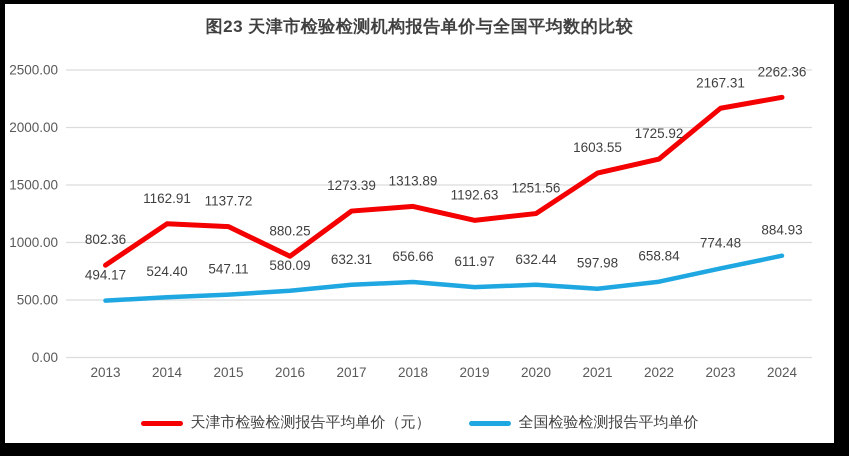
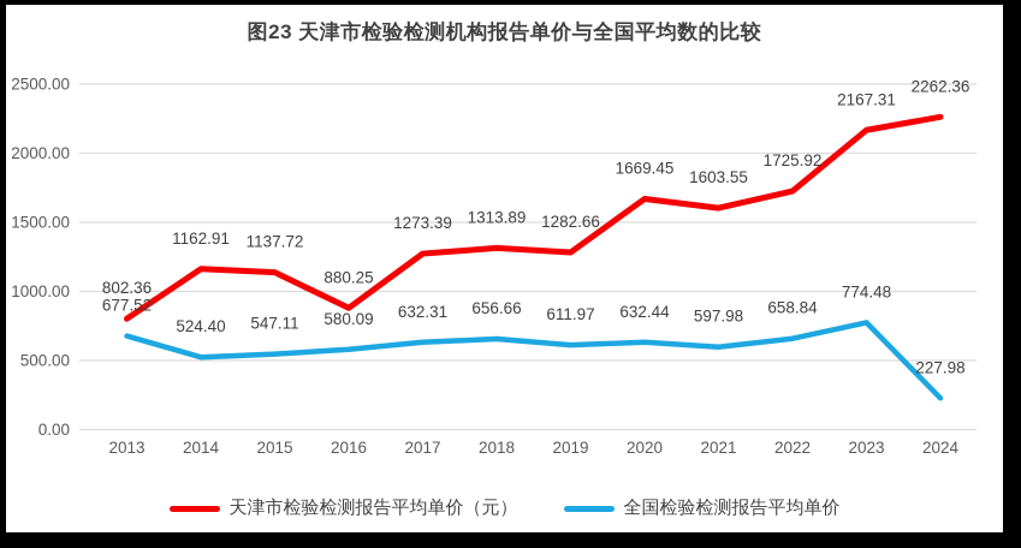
全国检验检测报告平均单价/2013: 494.17 -> 677.52
天津市检验检测报告平均单价（元）/2019: 1192.63 -> 1282.66
天津市检验检测报告平均单价（元）/2020: 1251.56 -> 1669.45
全国检验检测报告平均单价/2024: 884.93 -> 227.98
